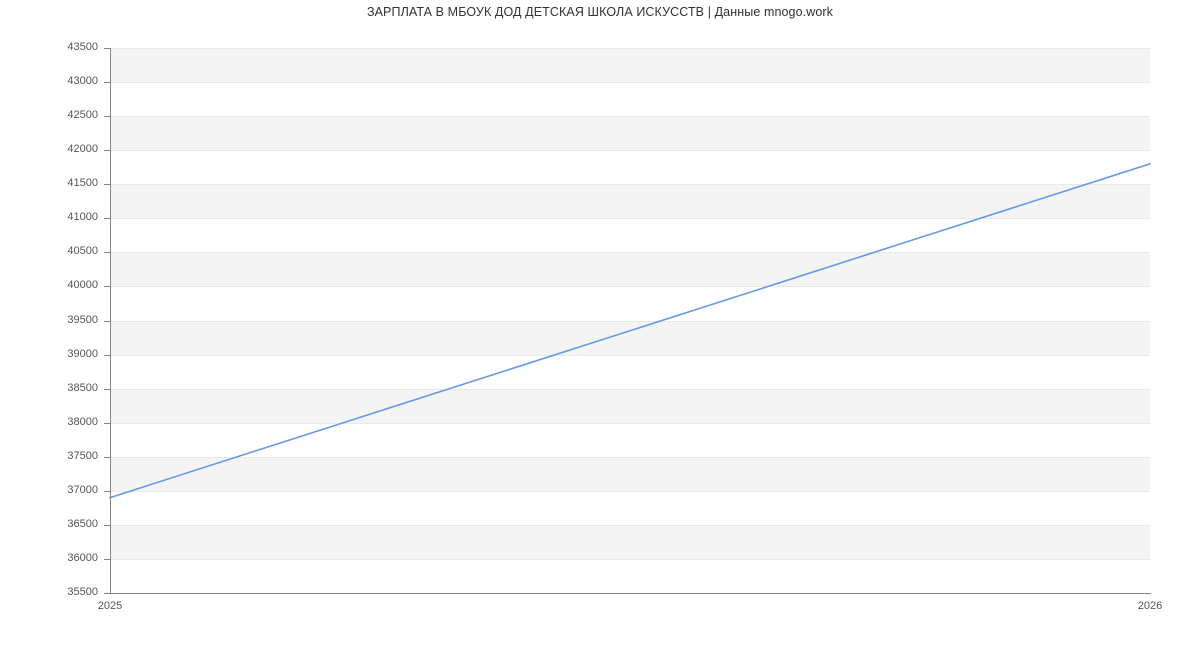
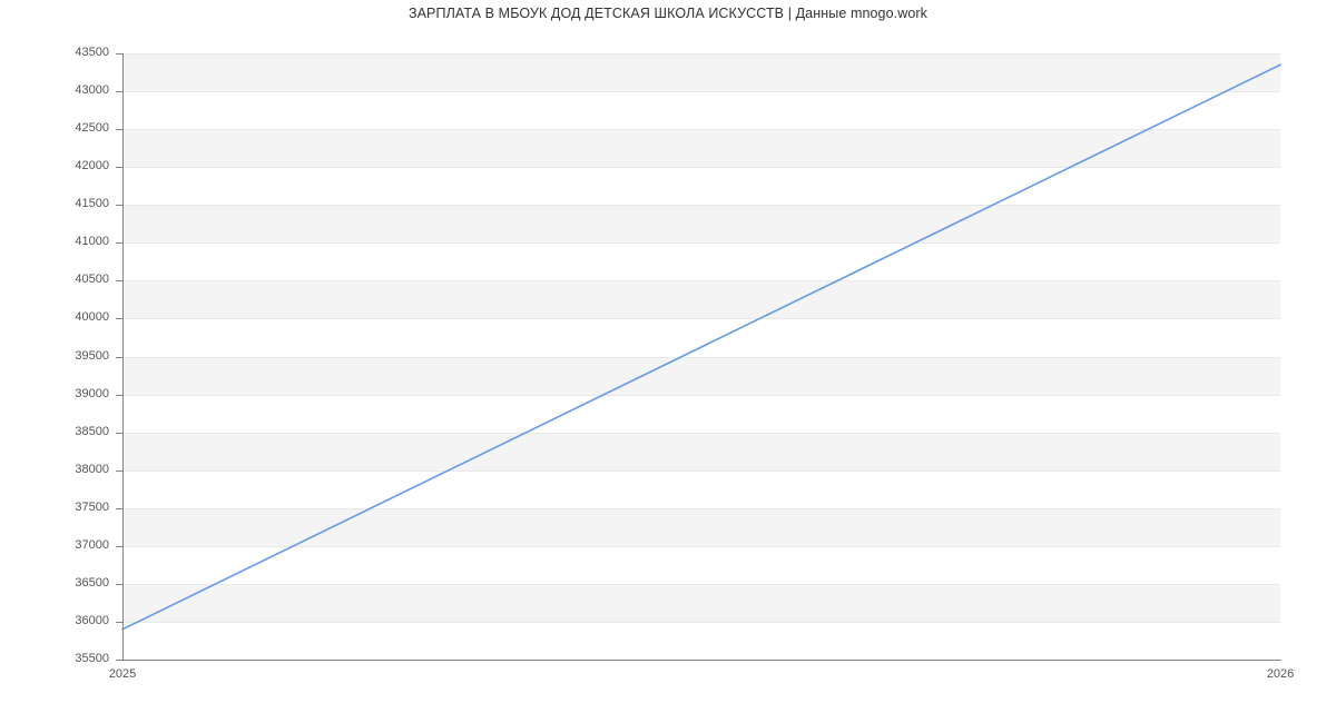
2025: 36900 -> 35900
2026: 41800 -> 43400
